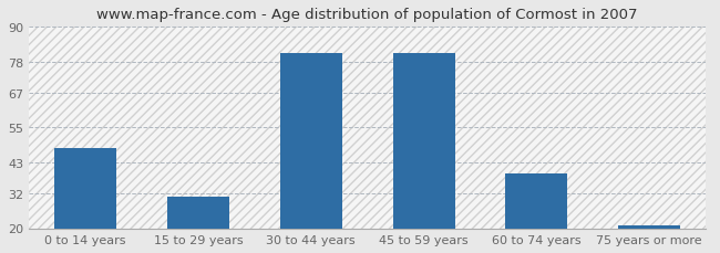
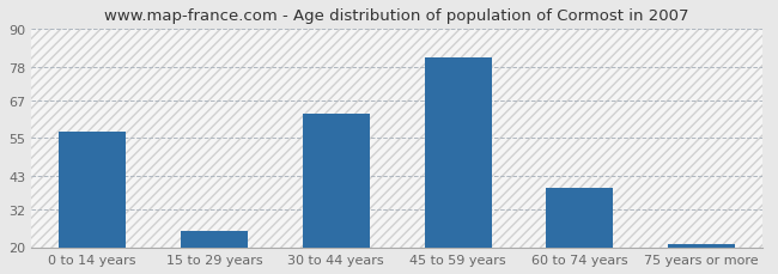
0 to 14 years: 48 -> 57
15 to 29 years: 31 -> 25
30 to 44 years: 81 -> 63
